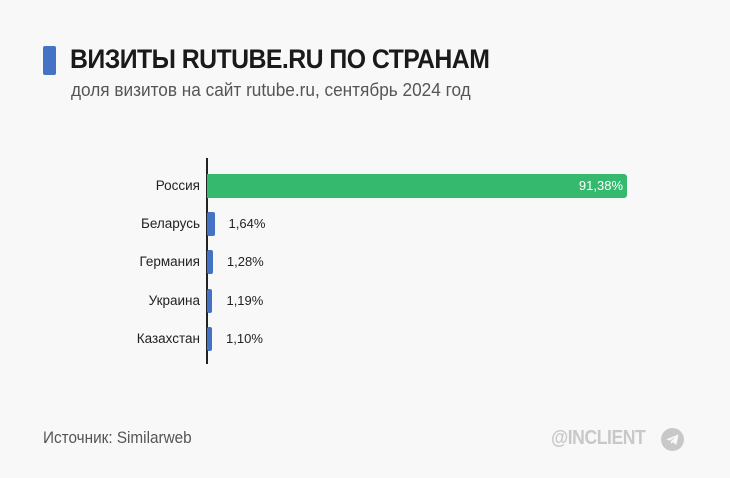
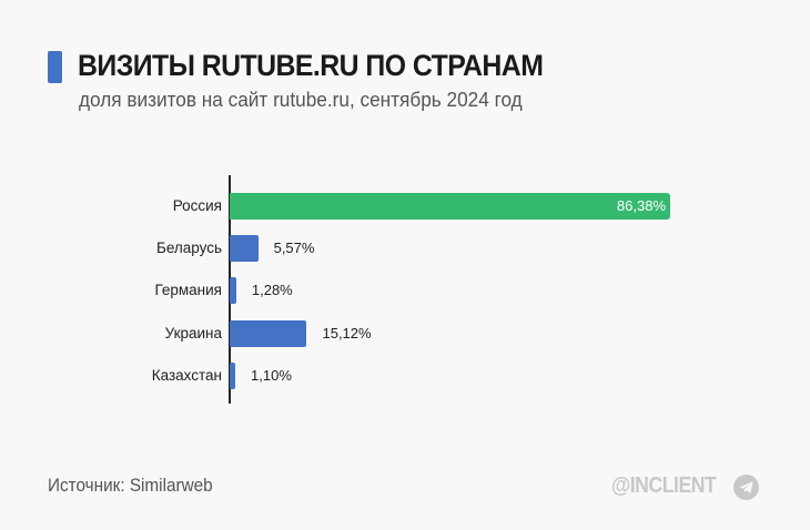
Россия: 91,38% -> 86,38%
Беларусь: 1,64% -> 5,57%
Украина: 1,19% -> 15,12%
